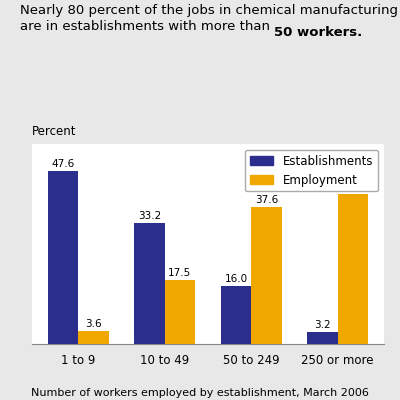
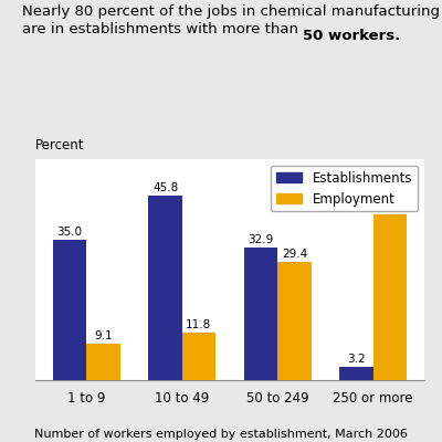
Establishments/1 to 9: 47.6 -> 35.0
Employment/1 to 9: 3.6 -> 9.1
Establishments/10 to 49: 33.2 -> 45.8
Employment/10 to 49: 17.5 -> 11.8
Establishments/50 to 249: 16.0 -> 32.9
Employment/50 to 249: 37.6 -> 29.4
